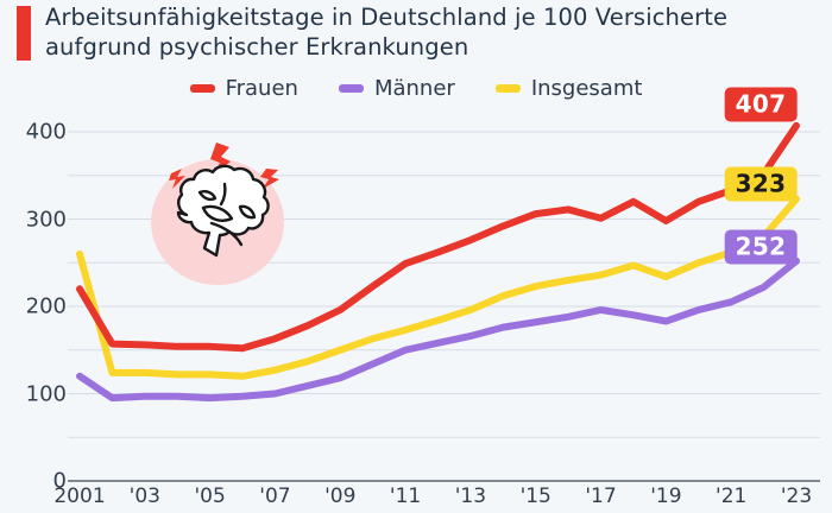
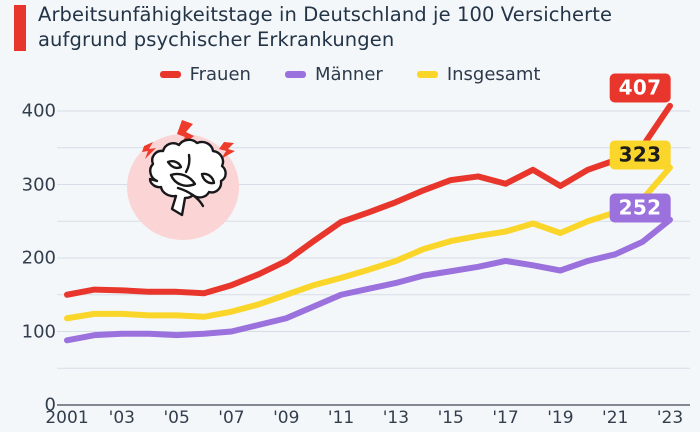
Frauen/2001: 220 -> 150
Insgesamt/2001: 260 -> 120
Männer/2001: 120 -> 90
